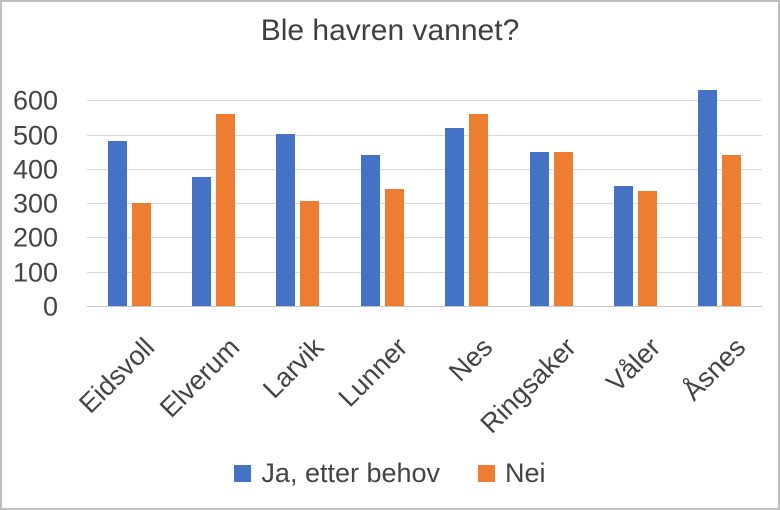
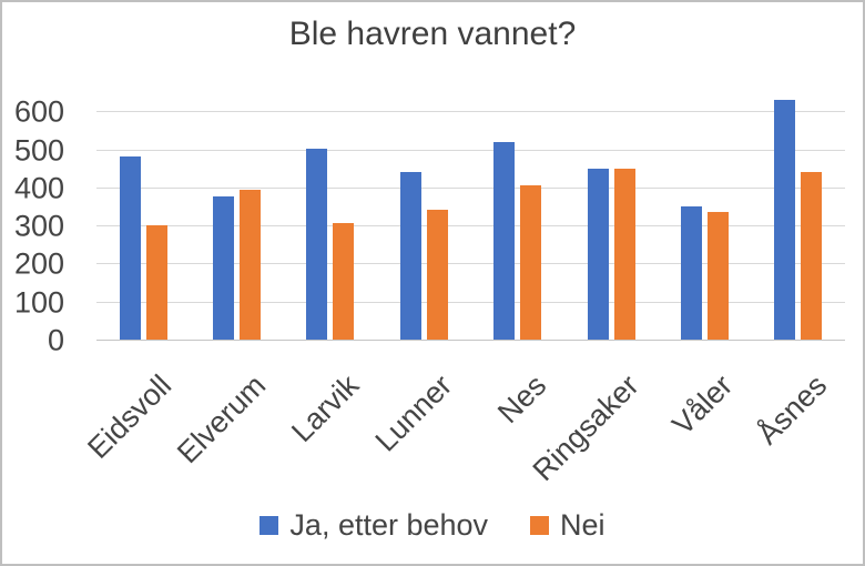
Nei/Elverum: 560 -> 400
Nei/Nes: 560 -> 400
